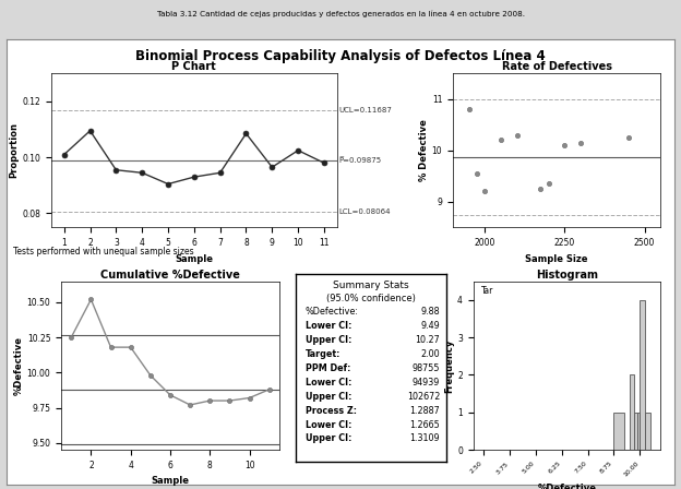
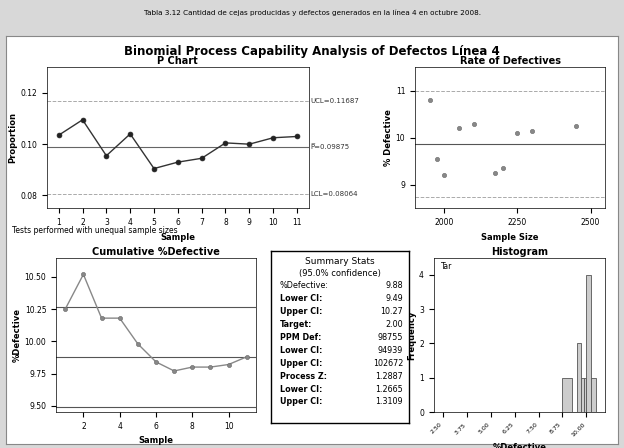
P Chart/1: 0.1010 -> 0.1035
P Chart/4: 0.0945 -> 0.1040
P Chart/8: 0.1085 -> 0.1005
P Chart/9: 0.0965 -> 0.1000
P Chart/11: 0.0980 -> 0.1030
